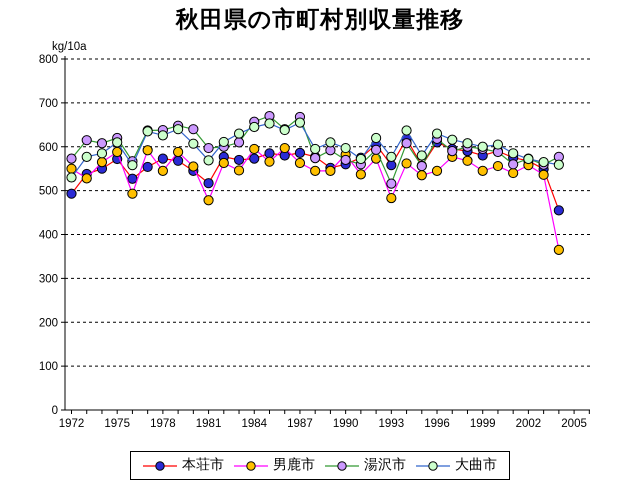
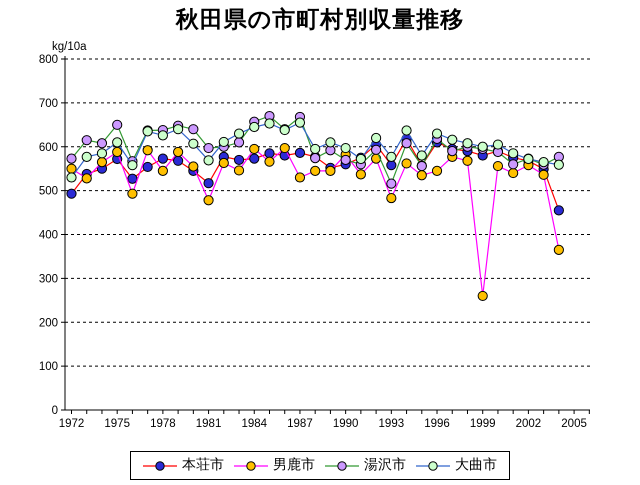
湯沢市/1975: 620 -> 650
男鹿市/1987: 560 -> 530
男鹿市/1999: 540 -> 260
